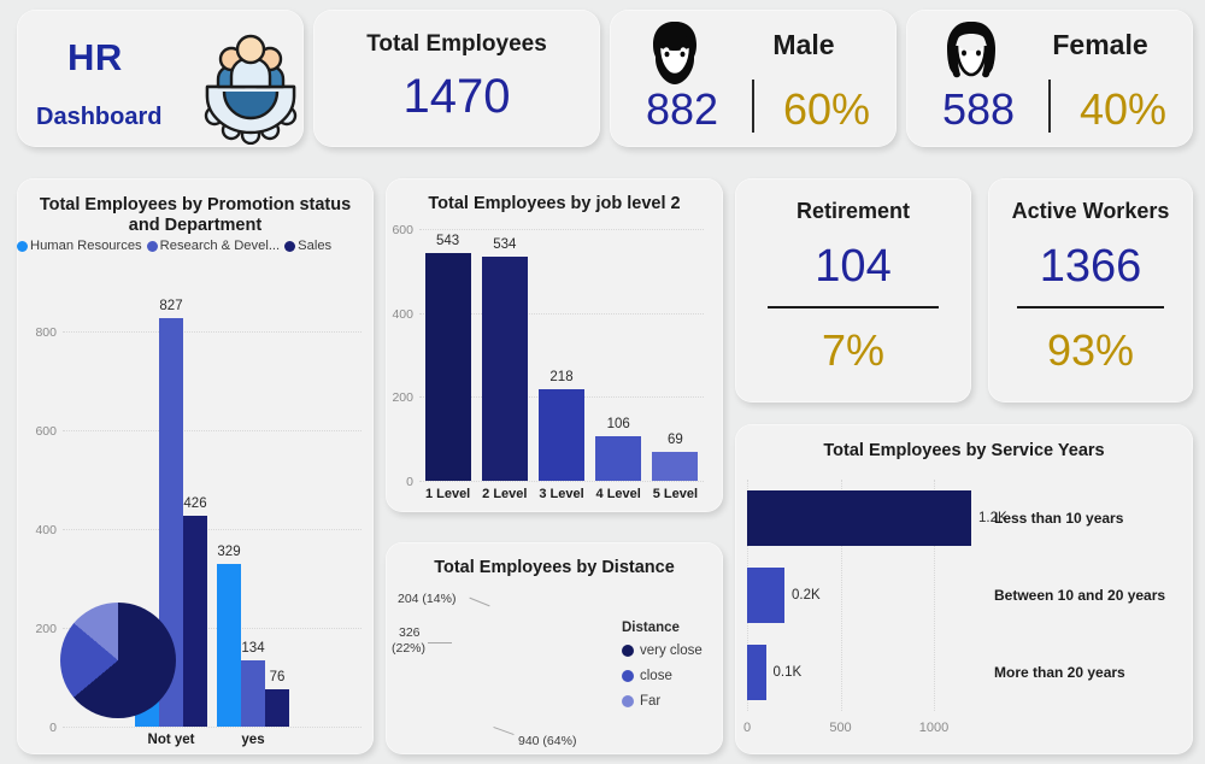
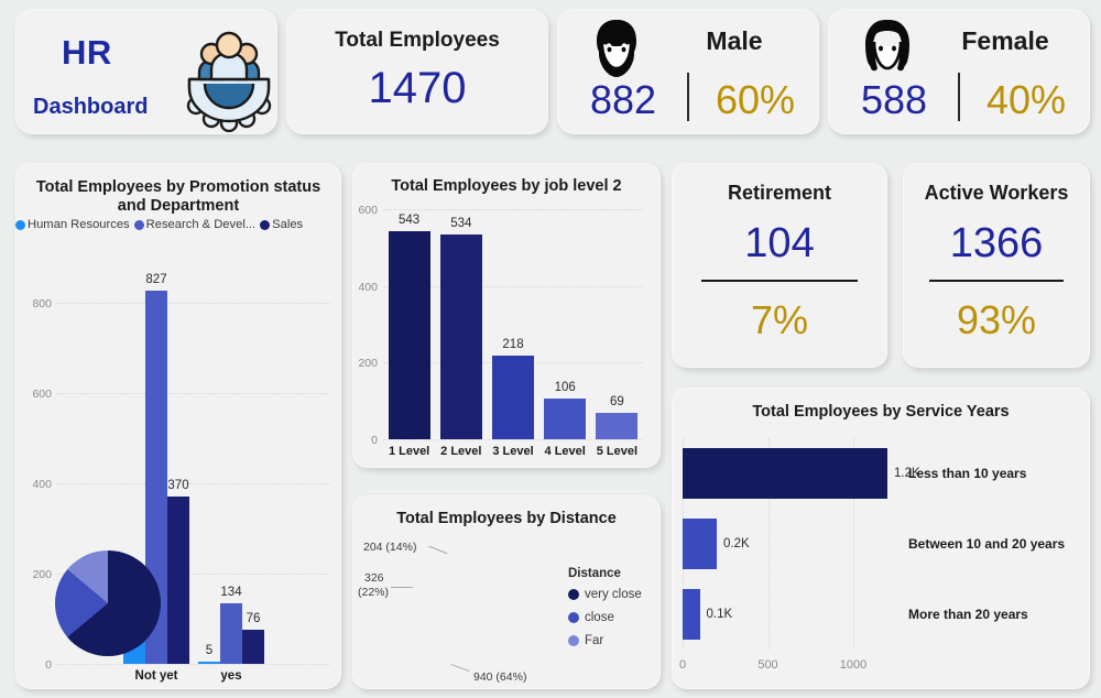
Total Employees by Promotion status and Department/Sales/Not yet: 426 -> 370
Total Employees by Promotion status and Department/Human Resources/yes: 329 -> 5
